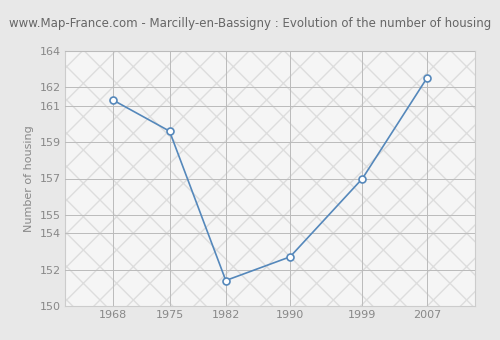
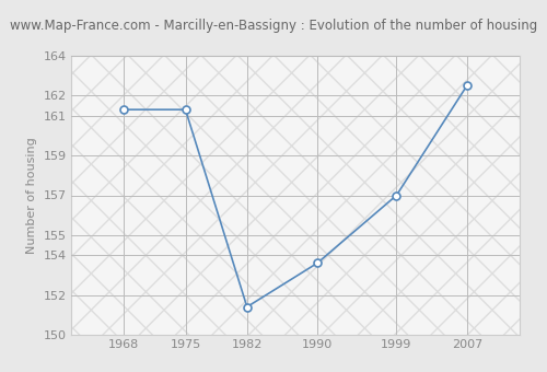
1975: 159.6 -> 161.3
1990: 152.7 -> 153.6
